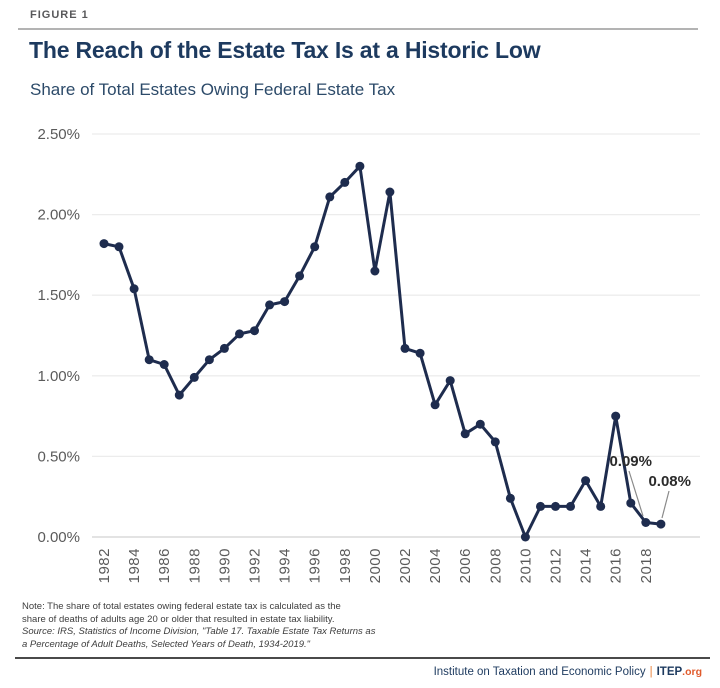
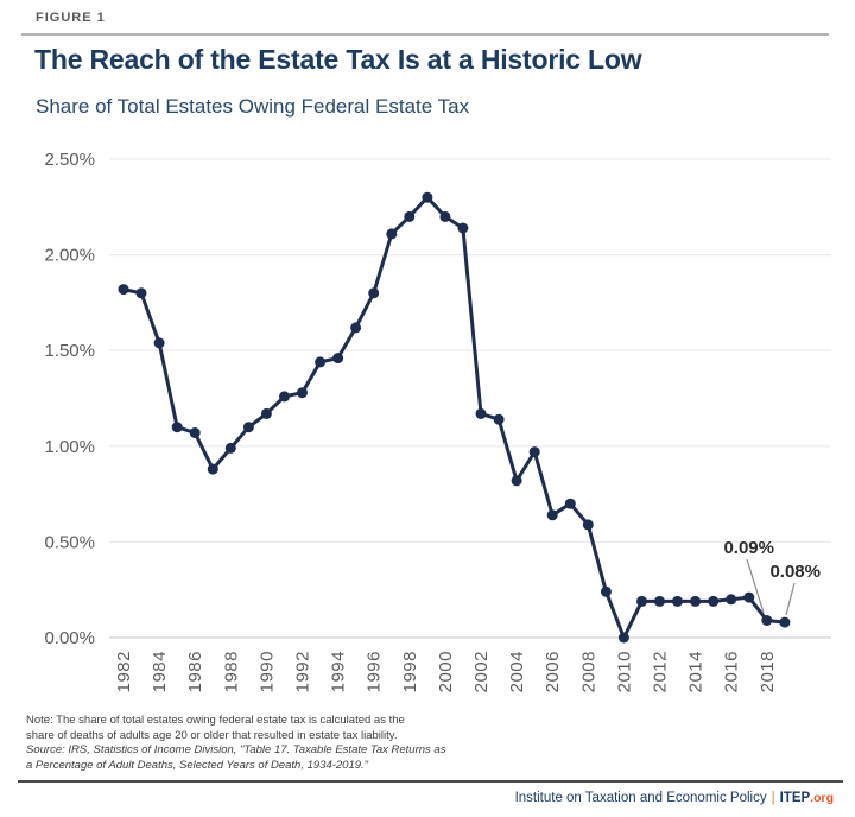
2000: 1.65% -> 2.20%
2014: 0.35% -> 0.19%
2016: 0.75% -> 0.20%
